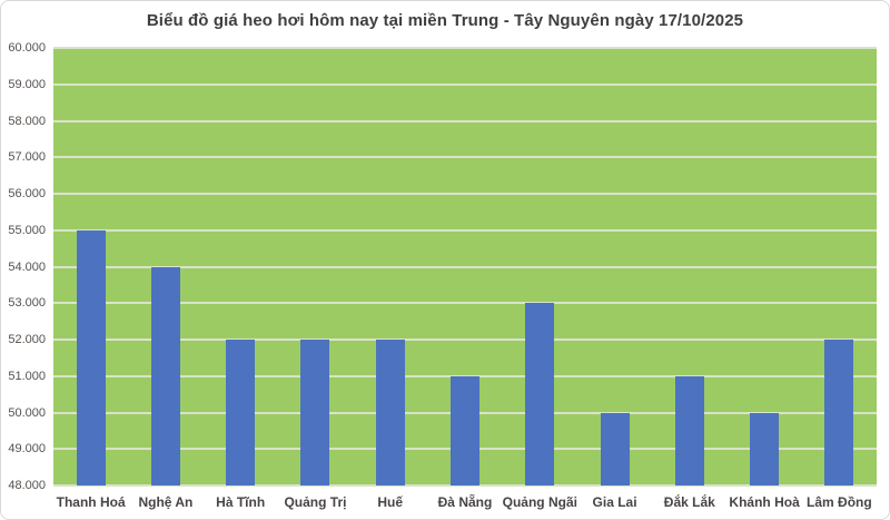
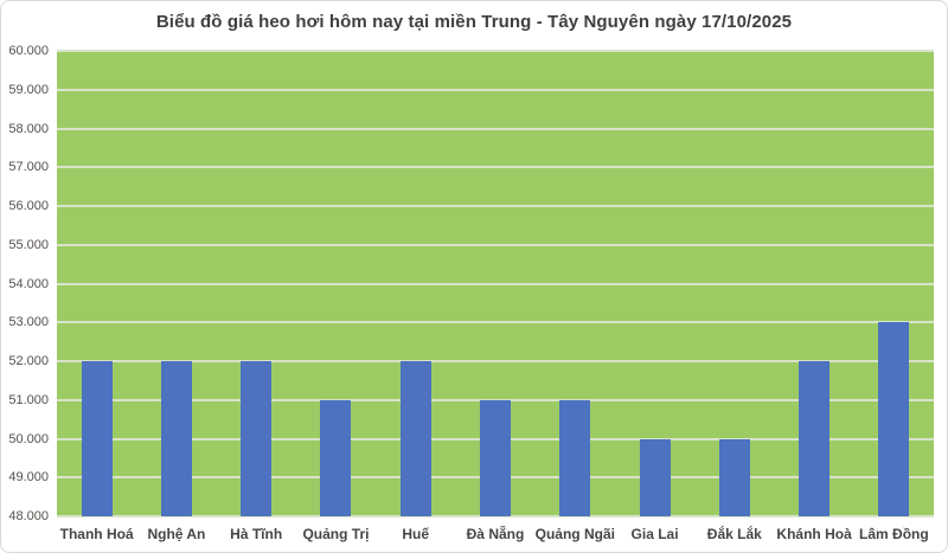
Thanh Hoá: 55000 -> 52000
Nghệ An: 54000 -> 52000
Quảng Trị: 52000 -> 51000
Quảng Ngãi: 53000 -> 51000
Đắk Lắk: 51000 -> 50000
Khánh Hoà: 50000 -> 52000
Lâm Đồng: 52000 -> 53000
